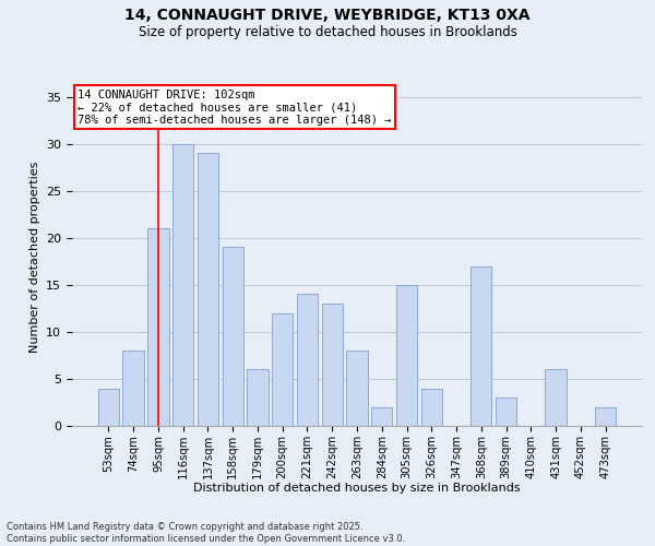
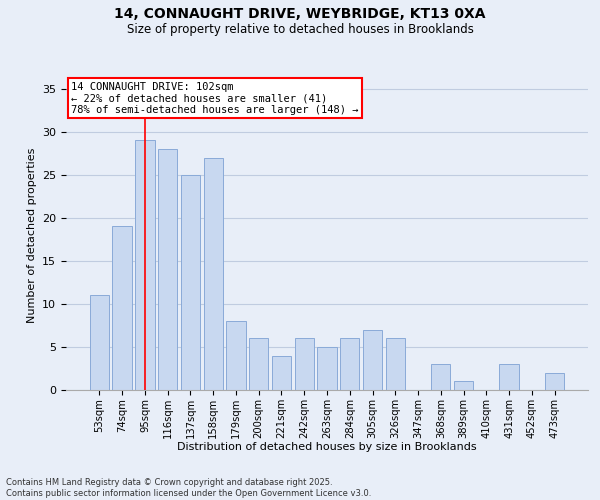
53sqm: 4 -> 11
74sqm: 8 -> 19
95sqm: 21 -> 29
116sqm: 30 -> 28
137sqm: 29 -> 25
158sqm: 19 -> 27
179sqm: 6 -> 8
200sqm: 12 -> 6
221sqm: 14 -> 4
242sqm: 13 -> 6
263sqm: 8 -> 5
284sqm: 2 -> 6
305sqm: 15 -> 7
326sqm: 4 -> 6
368sqm: 17 -> 3
389sqm: 3 -> 1
431sqm: 6 -> 3
